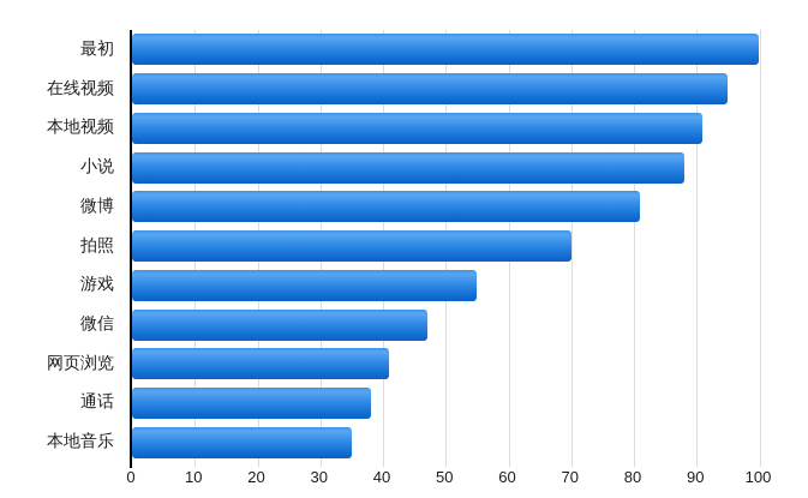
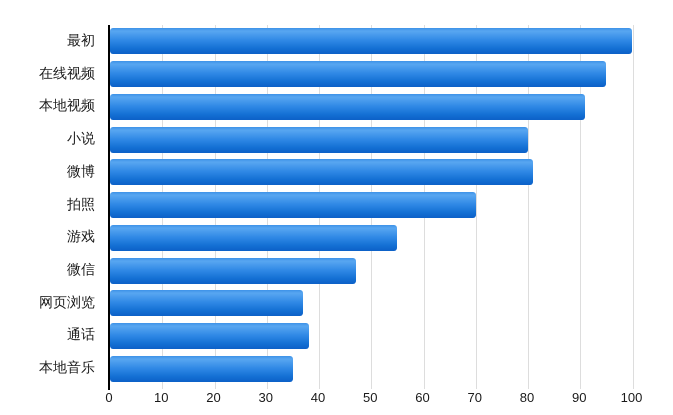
小说: 88 -> 80
网页浏览: 41 -> 37
